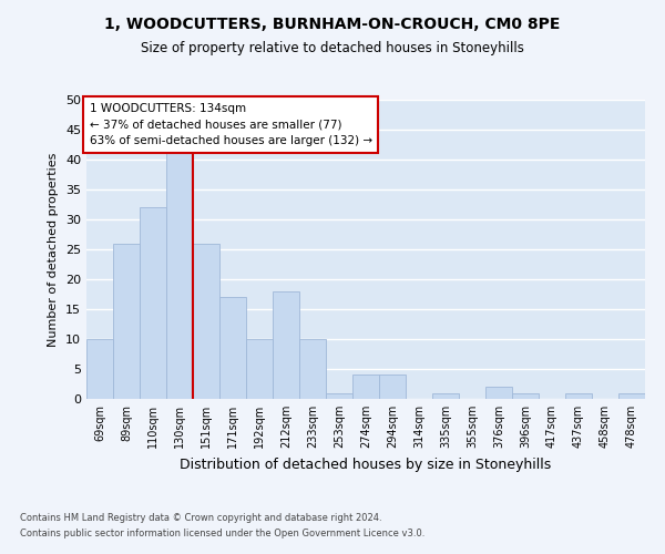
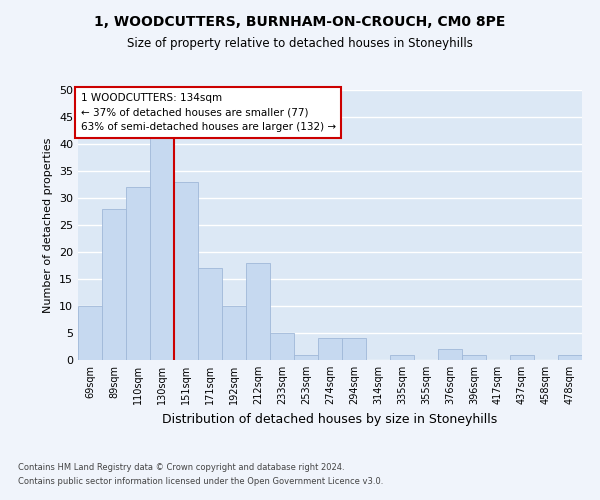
89sqm: 26 -> 28
151sqm: 26 -> 33
233sqm: 10 -> 5
